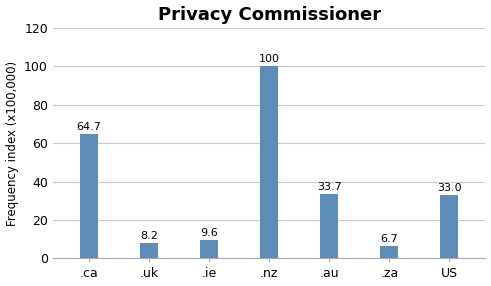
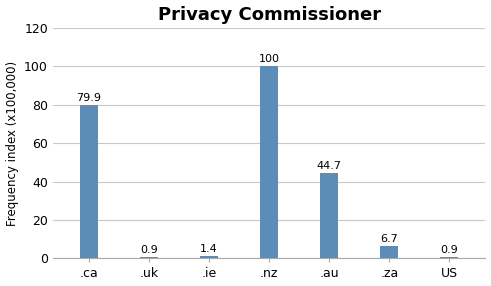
.ca: 64.7 -> 79.9
.uk: 8.2 -> 0.9
.ie: 9.6 -> 1.4
.au: 33.7 -> 44.7
US: 33.0 -> 0.9
